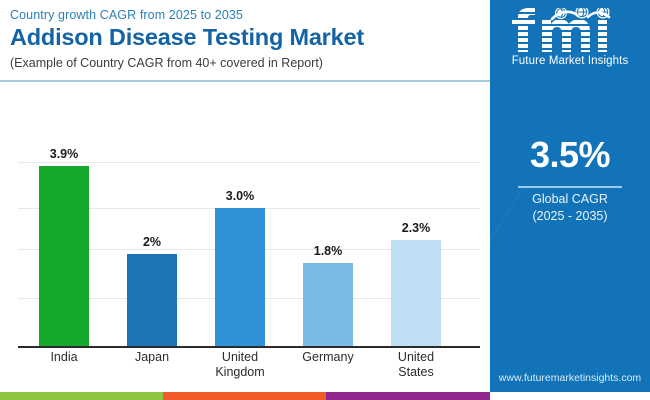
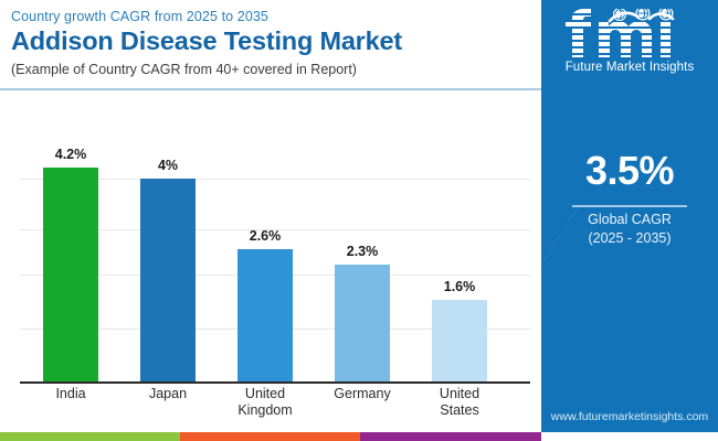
India: 3.9% -> 4.2%
Japan: 2% -> 4%
United Kingdom: 3.0% -> 2.6%
Germany: 1.8% -> 2.3%
United States: 2.3% -> 1.6%
